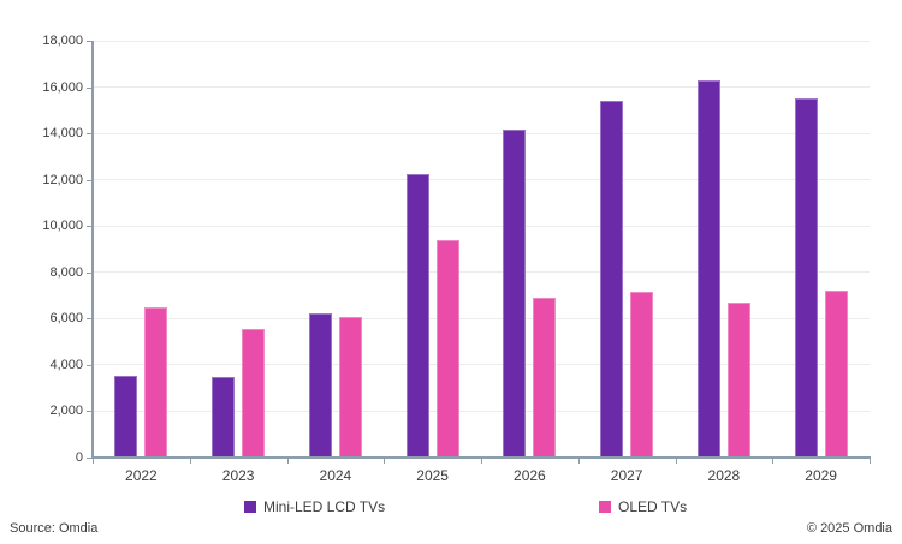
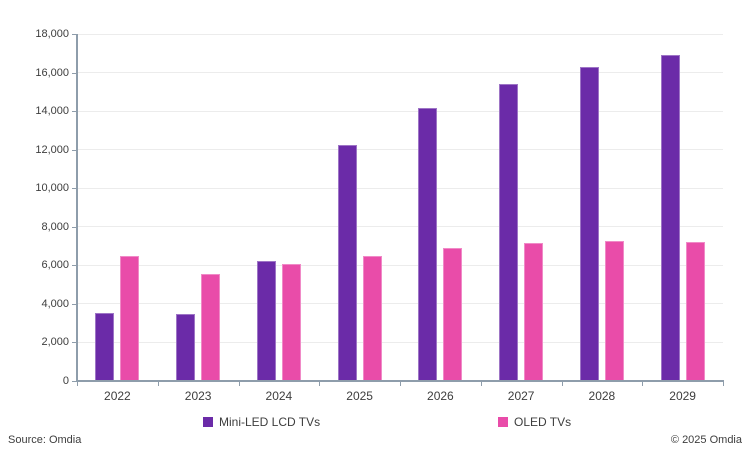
OLED TVs/2025: 9400 -> 6500
OLED TVs/2028: 6700 -> 7200
Mini-LED LCD TVs/2029: 15500 -> 16900
